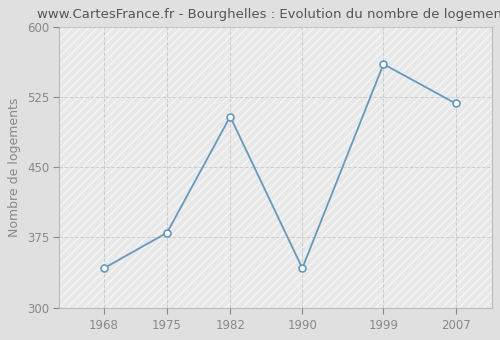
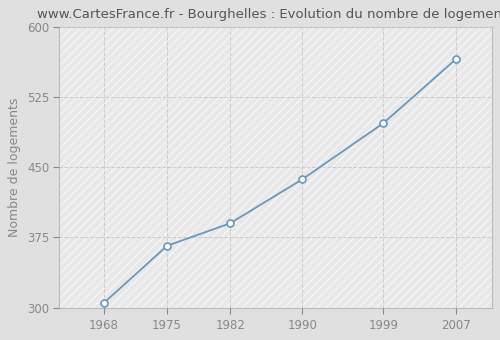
1968: 342 -> 305
1975: 380 -> 366
1982: 504 -> 390
1990: 342 -> 437
1999: 560 -> 497
2007: 518 -> 565
